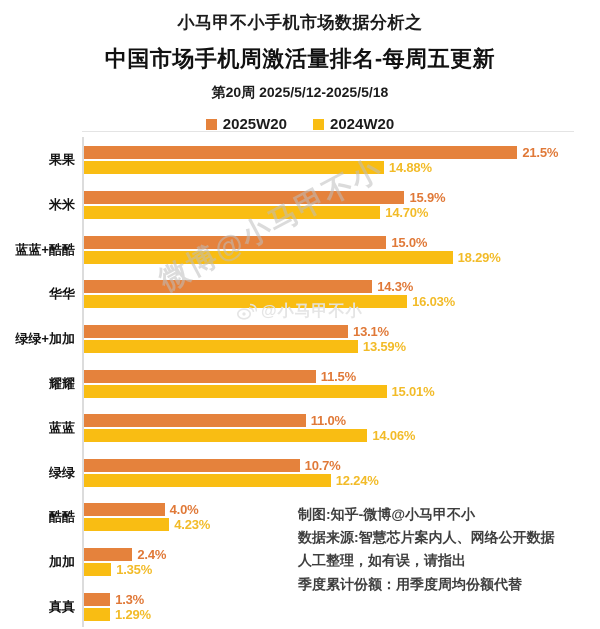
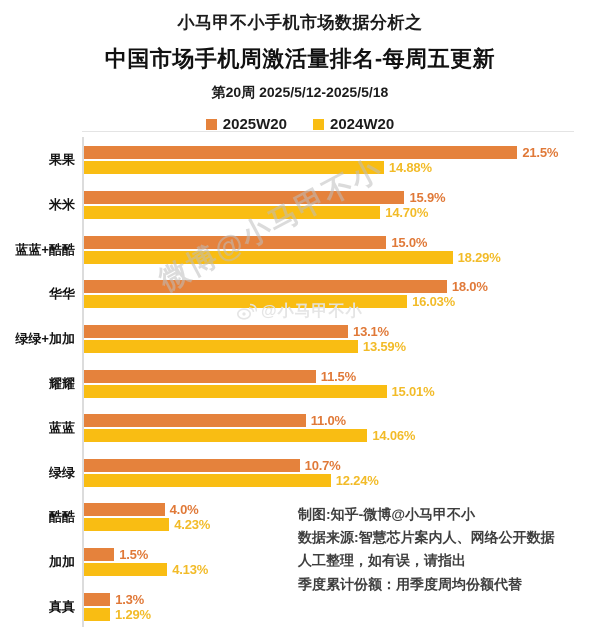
2025W20/华华: 14.3% -> 18.0%
2025W20/加加: 2.4% -> 1.5%
2024W20/加加: 1.35% -> 4.13%
